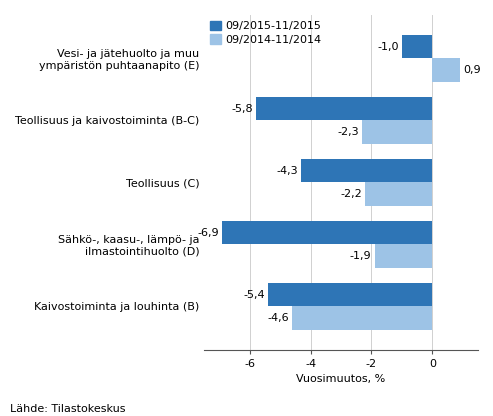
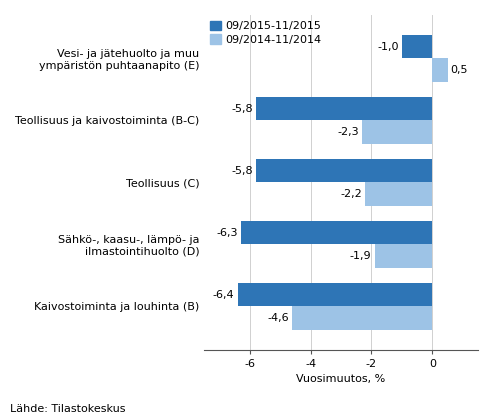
09/2014-11/2014/Vesi- ja jätehuolto ja muu ympäristön puhtaanapito (E): 0,9 -> 0,5
09/2015-11/2015/Teollisuus (C): -4,3 -> -5,8
09/2015-11/2015/Sähkö-, kaasu-, lämpö- ja ilmastointihuolto (D): -6,9 -> -6,3
09/2015-11/2015/Kaivostoiminta ja louhinta (B): -5,4 -> -6,4
